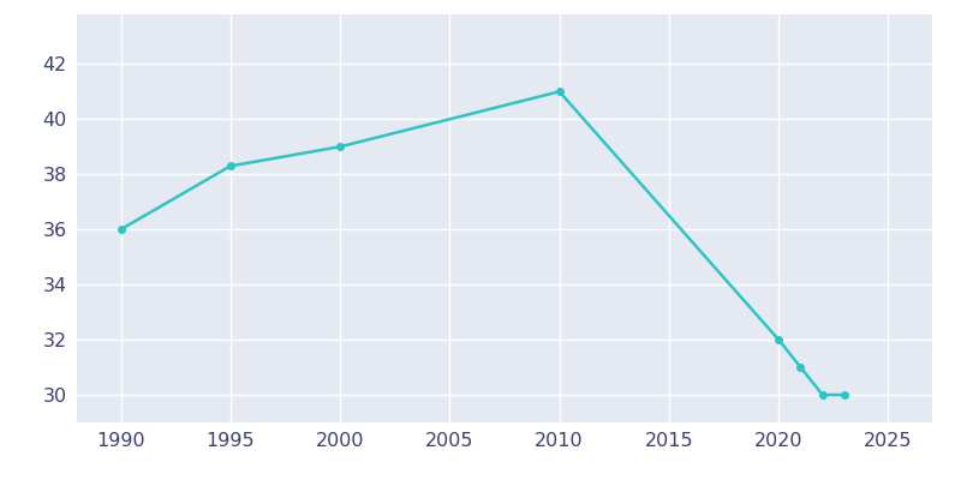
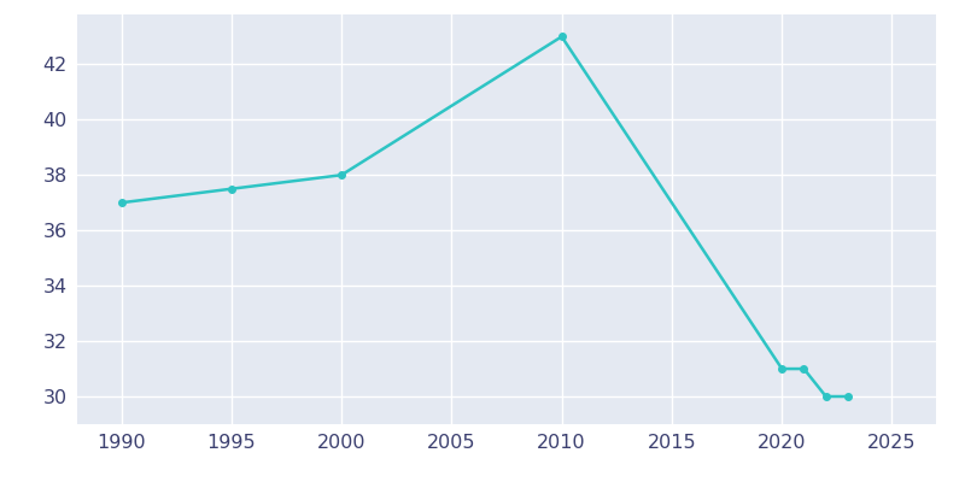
1990: 36.0 -> 37.0
1995: 38.3 -> 37.5
2000: 39.0 -> 38.0
2010: 41.0 -> 43.0
2020: 32.0 -> 31.0
